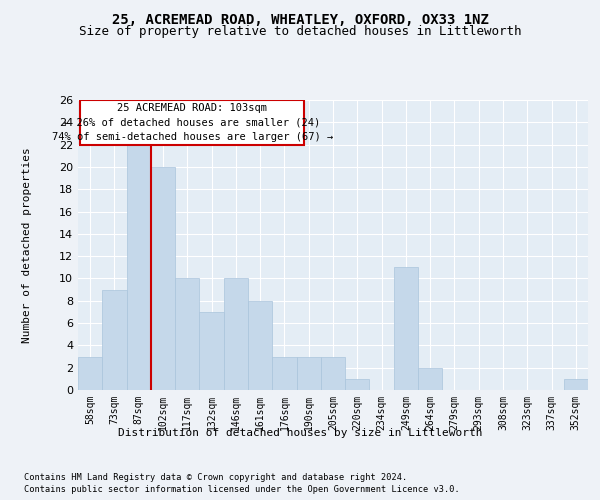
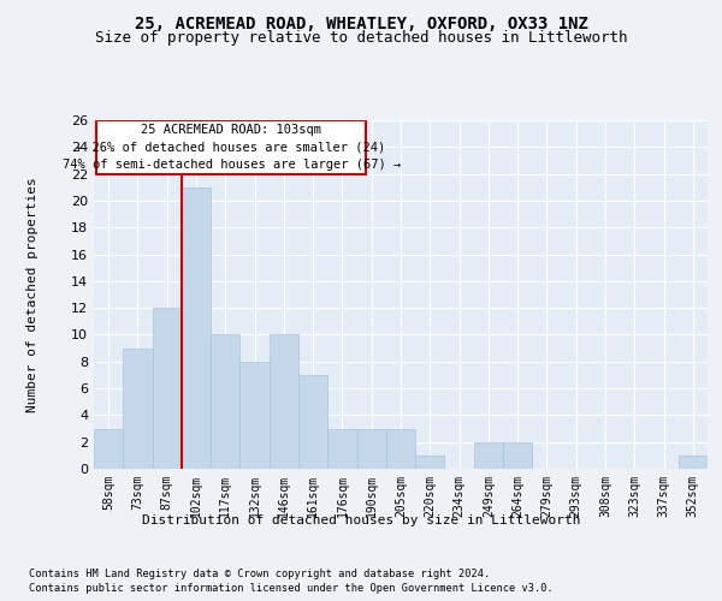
87sqm: 22 -> 12
102sqm: 20 -> 21
132sqm: 7 -> 8
161sqm: 8 -> 7
249sqm: 11 -> 2
